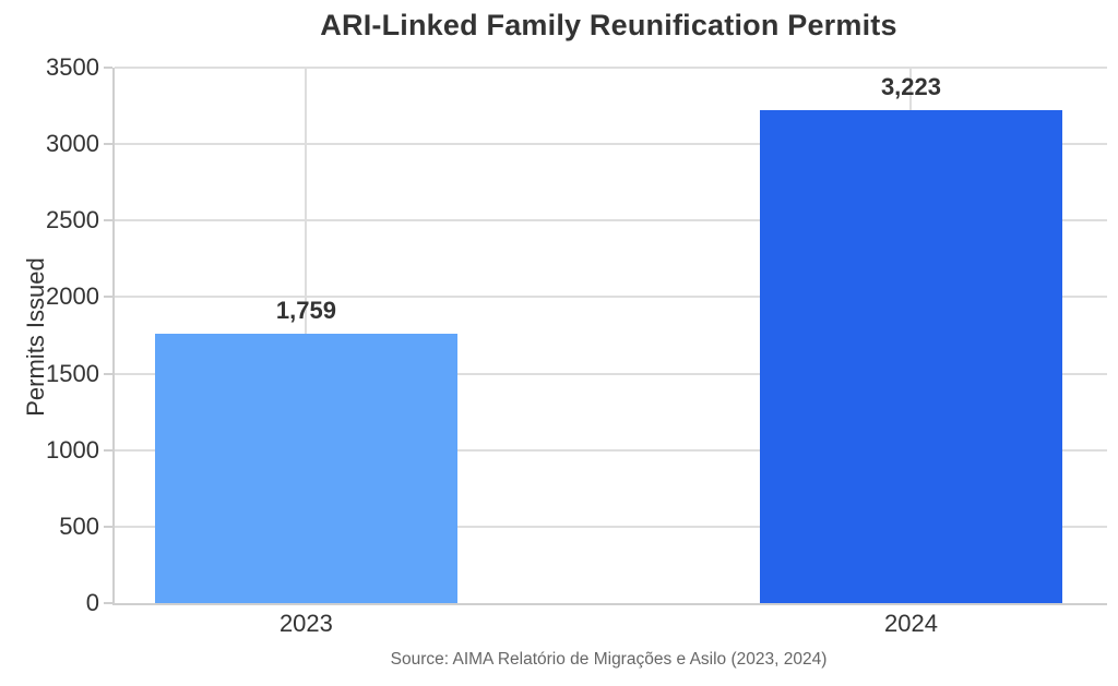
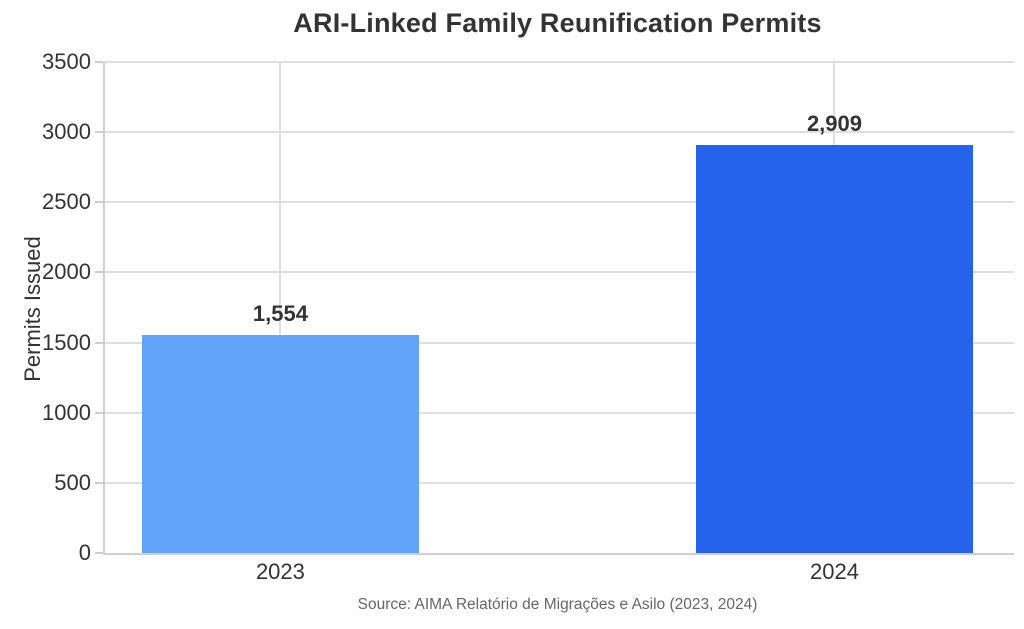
2023: 1,759 -> 1,554
2024: 3,223 -> 2,909
